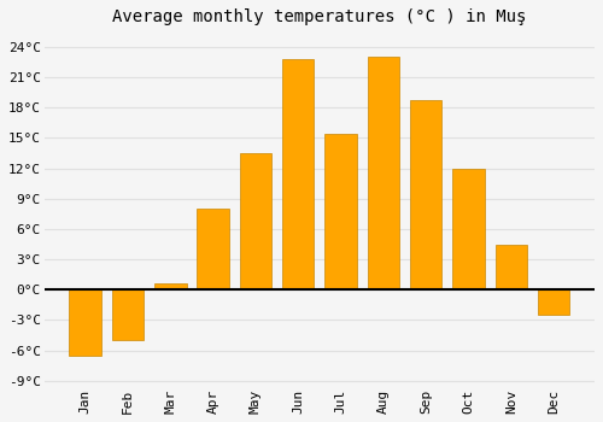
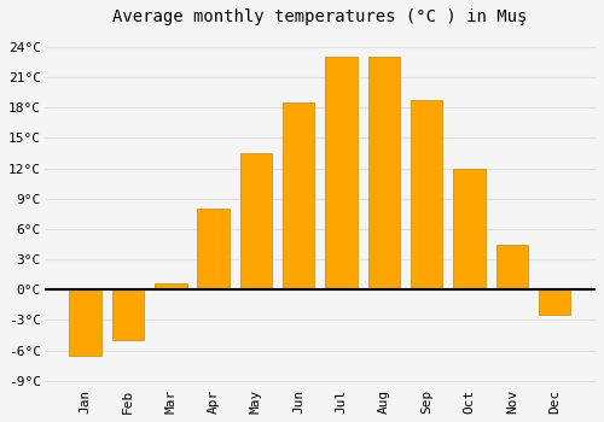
Jun: 22.8°C -> 18.5°C
Jul: 15.4°C -> 23.0°C
